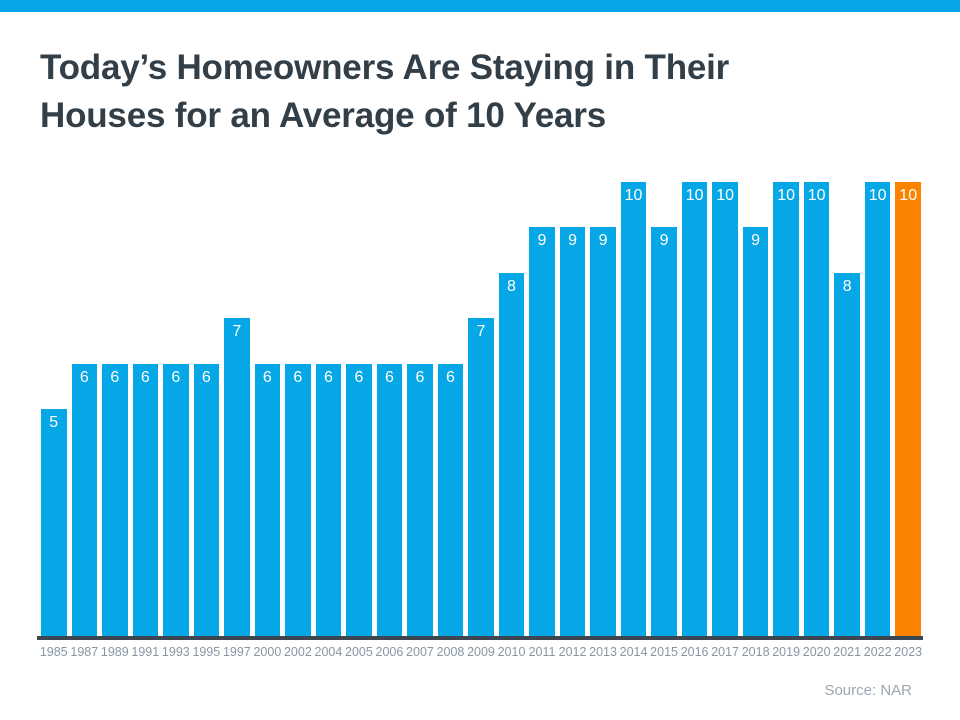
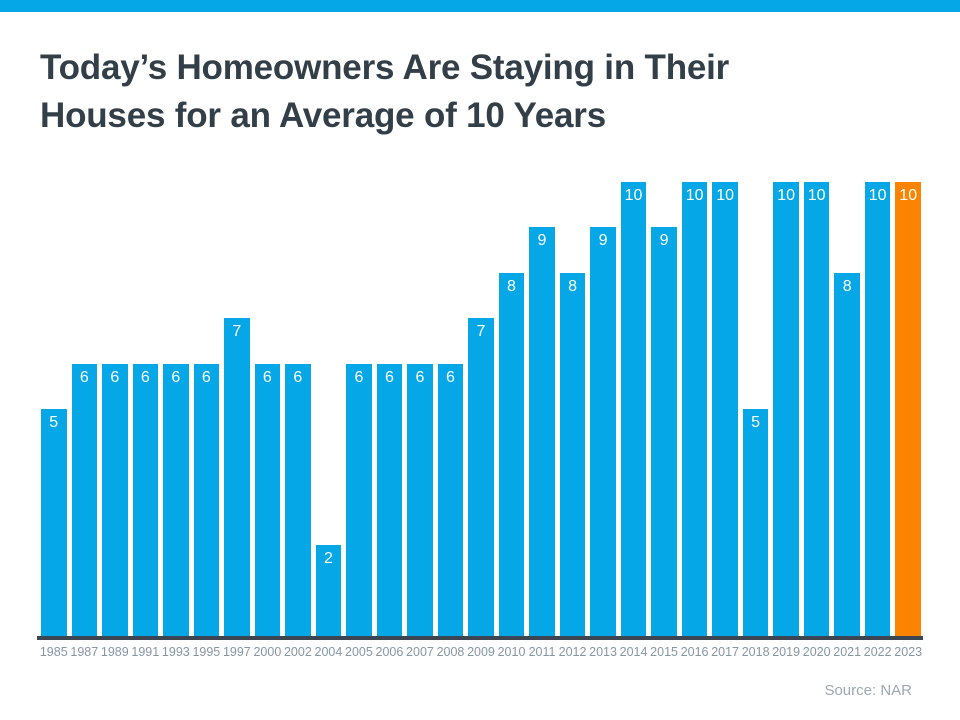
2004: 6 -> 2
2012: 9 -> 8
2018: 9 -> 5
